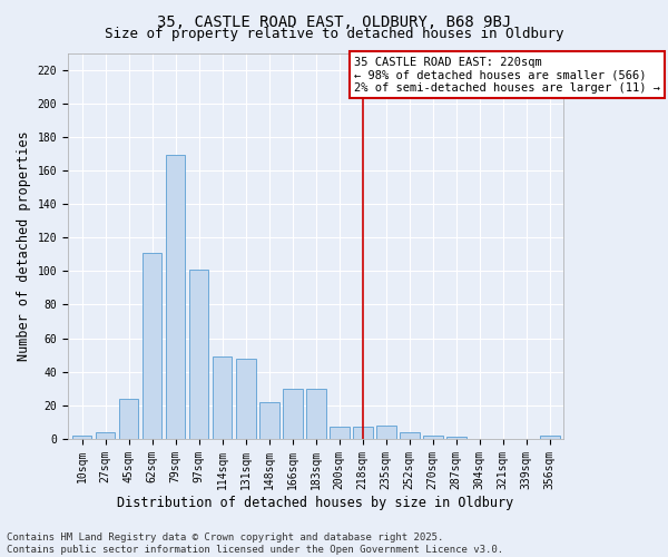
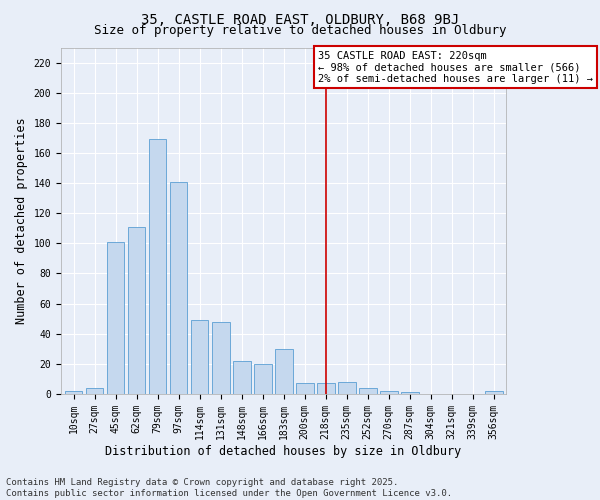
45sqm: 24 -> 101
97sqm: 101 -> 141
166sqm: 30 -> 20
